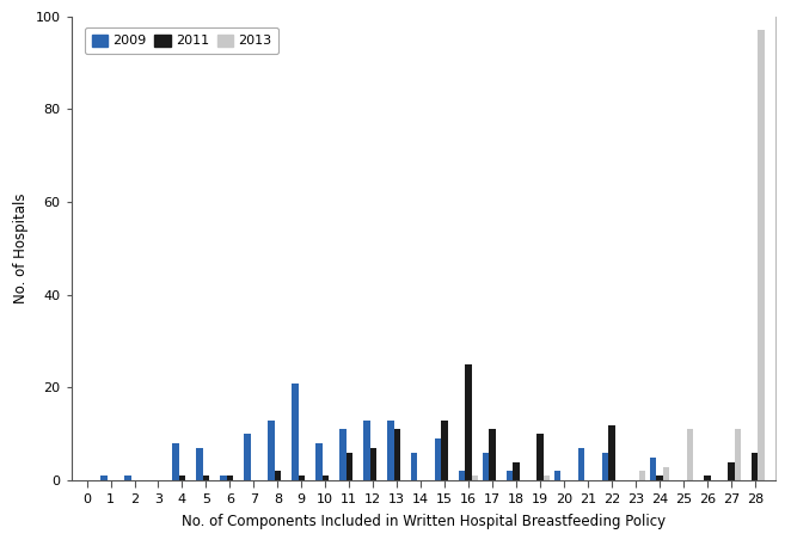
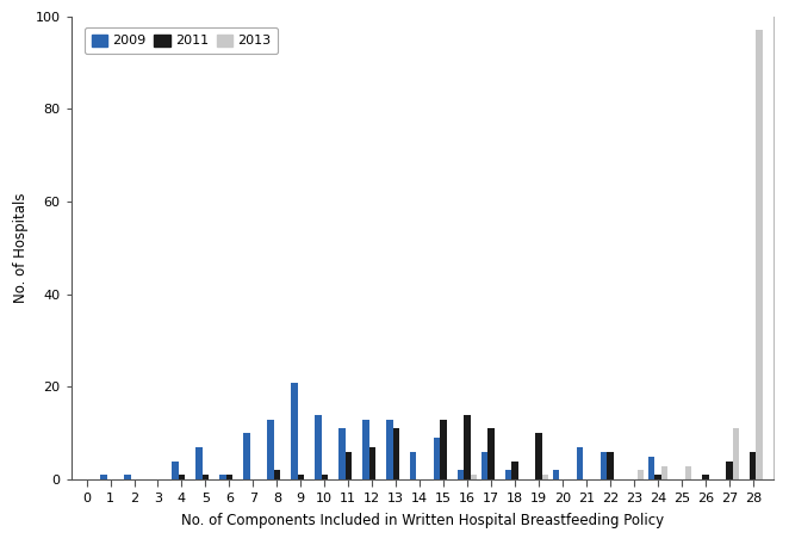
2009/4: 8 -> 4
2009/10: 8 -> 14
2011/16: 25 -> 14
2011/22: 12 -> 6
2013/25: 11 -> 3
